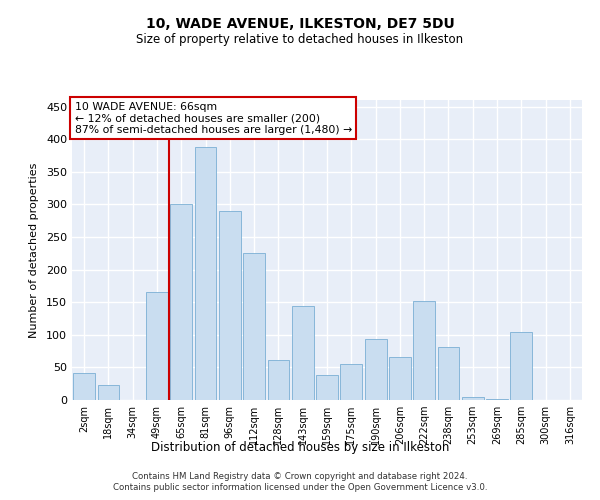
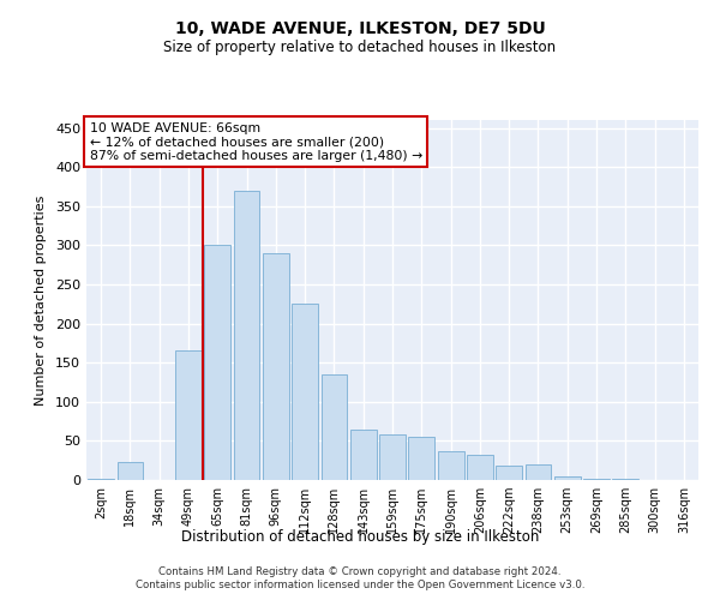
2sqm: 42 -> 1
81sqm: 388 -> 370
128sqm: 62 -> 135
143sqm: 144 -> 65
159sqm: 38 -> 58
190sqm: 94 -> 37
206sqm: 66 -> 32
222sqm: 152 -> 18
238sqm: 82 -> 20
285sqm: 104 -> 1
